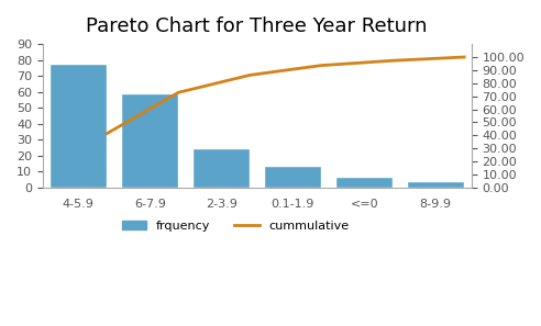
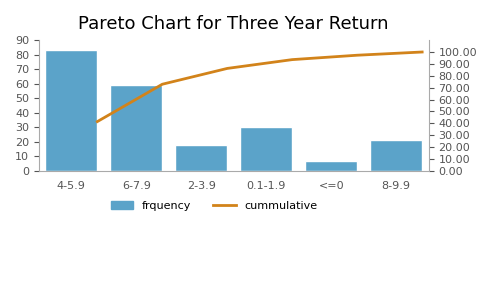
frquency/4-5.9: 78 -> 83
frquency/2-3.9: 25 -> 18
frquency/0.1-1.9: 14 -> 30
frquency/8-9.9: 4 -> 21
